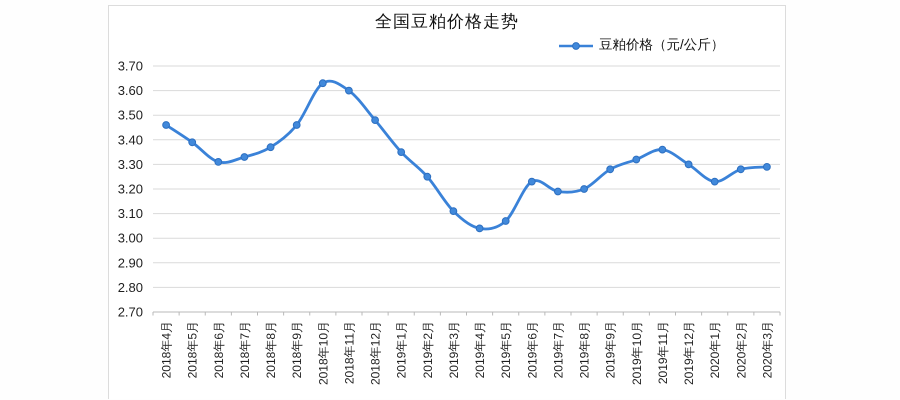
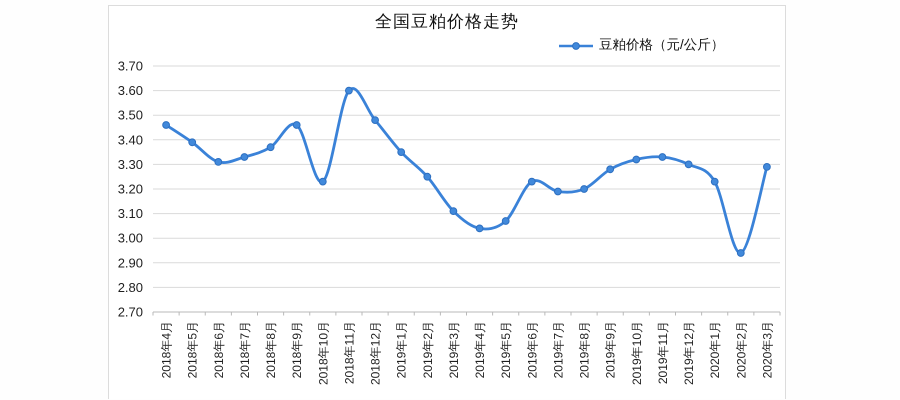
2018年10月: 3.63 -> 3.23
2019年11月: 3.36 -> 3.33
2020年2月: 3.28 -> 2.94
